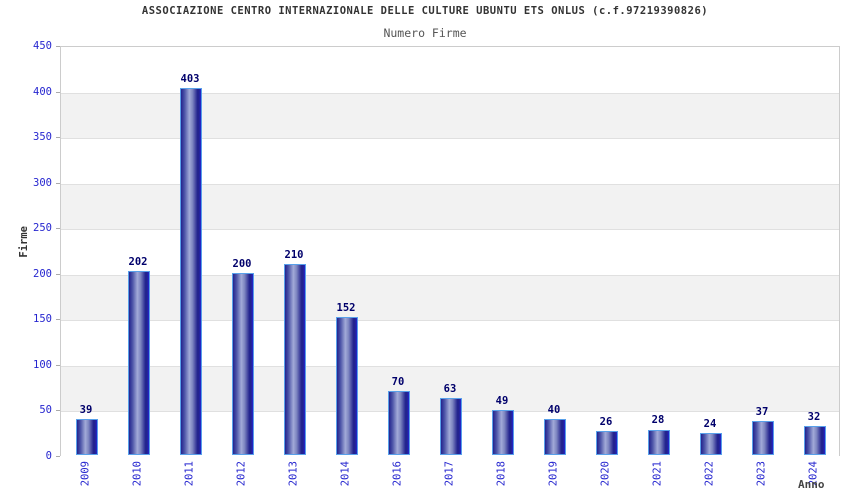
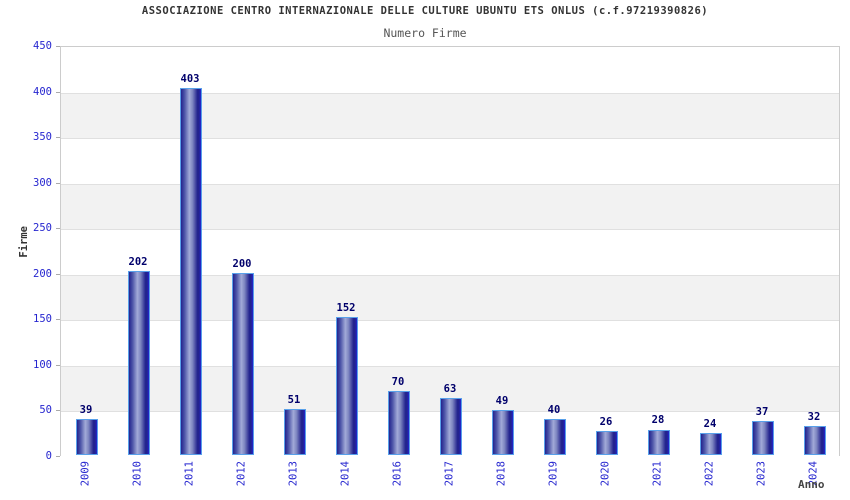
2013: 210 -> 51
